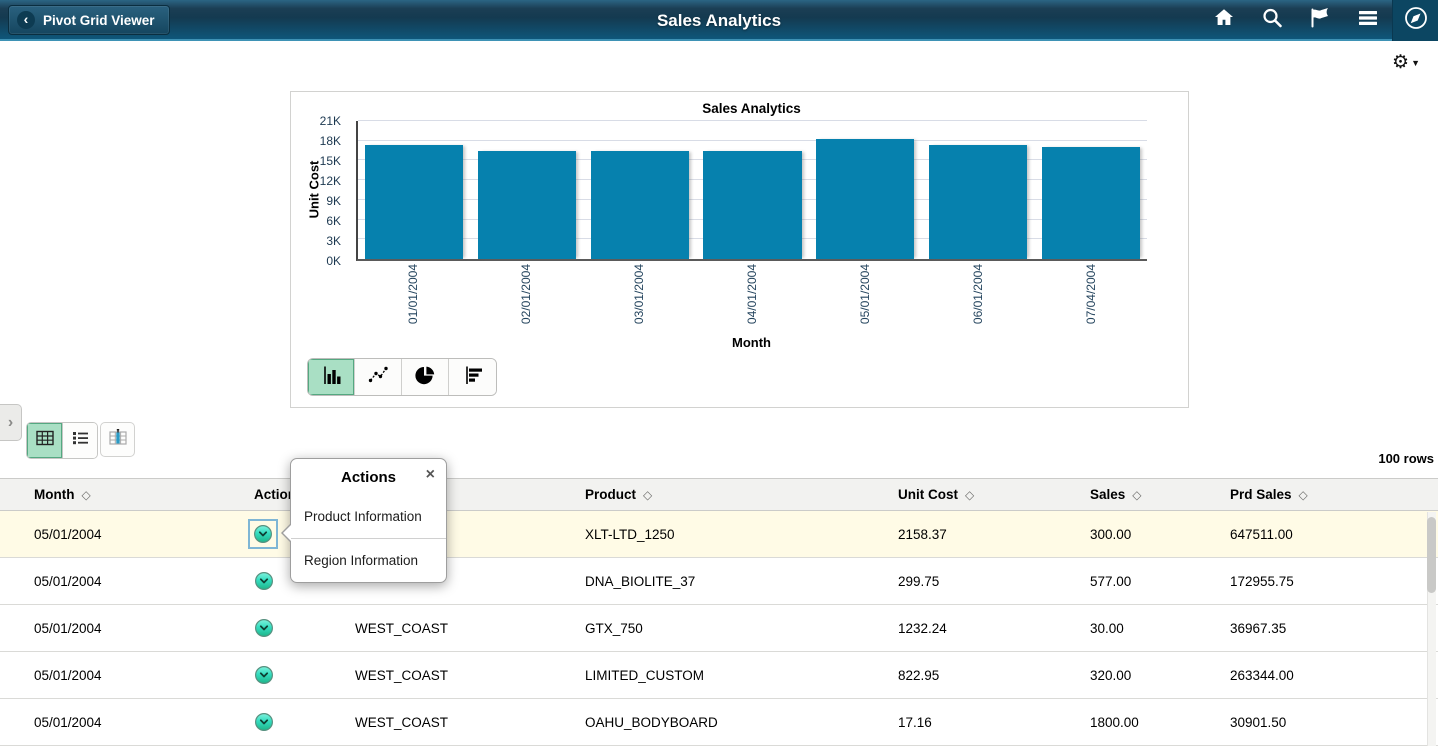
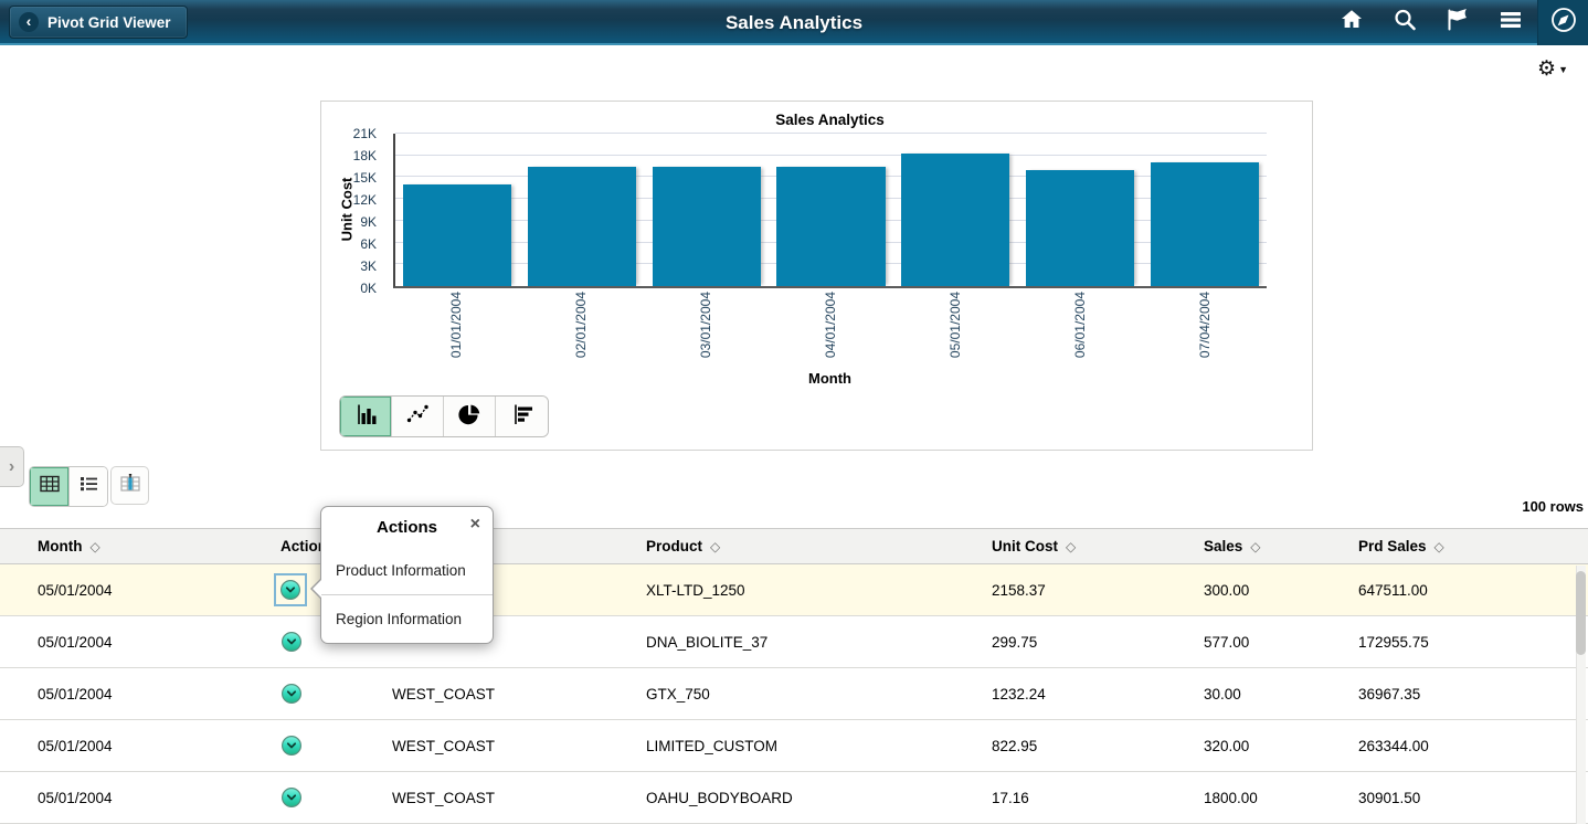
01/01/2004: 17K -> 14K
06/01/2004: 17K -> 16K
